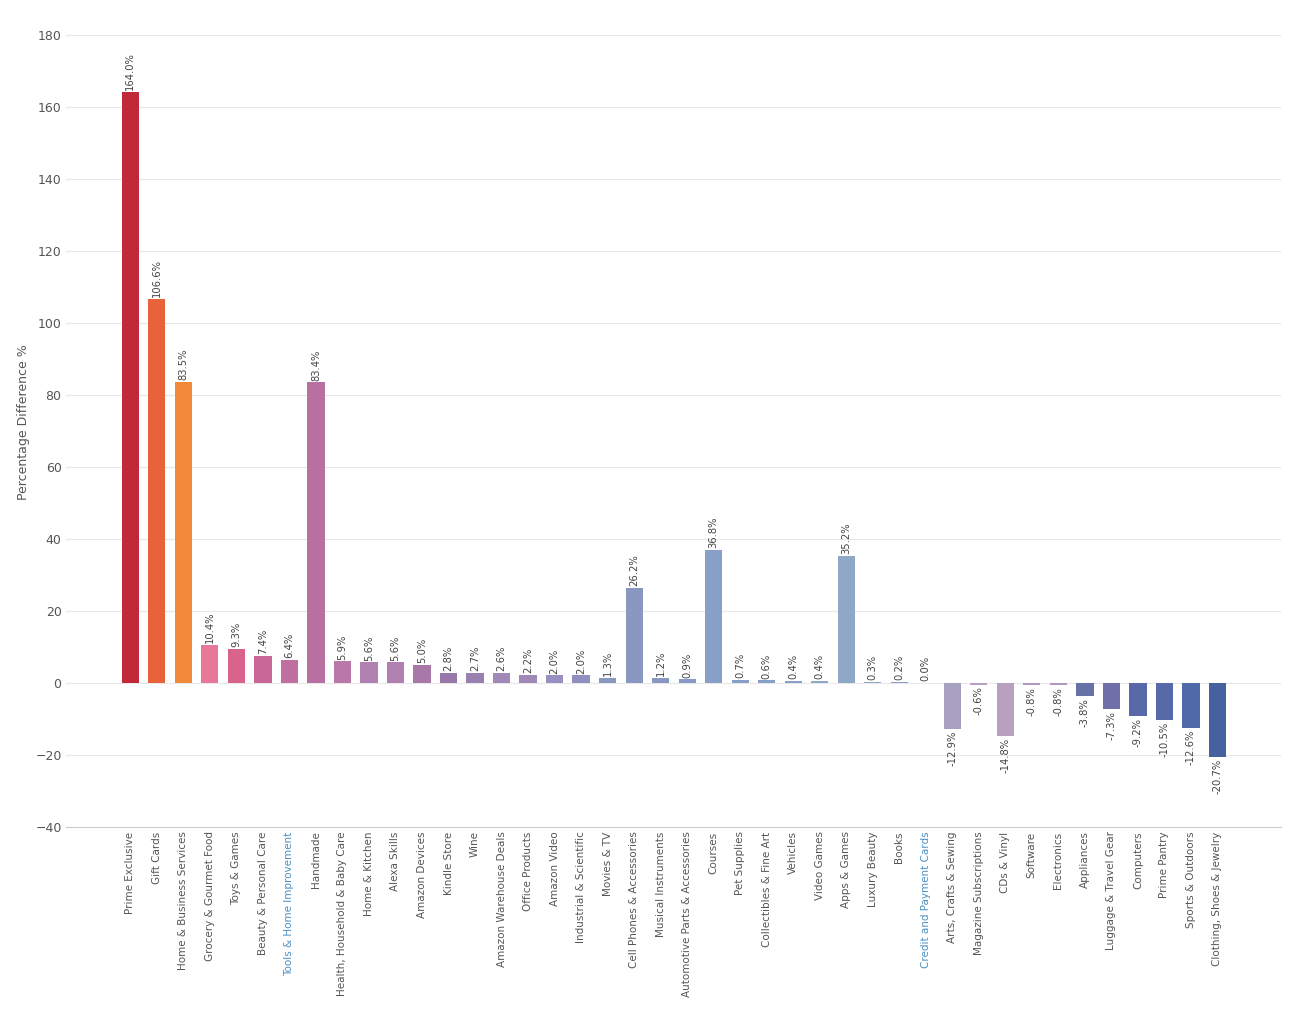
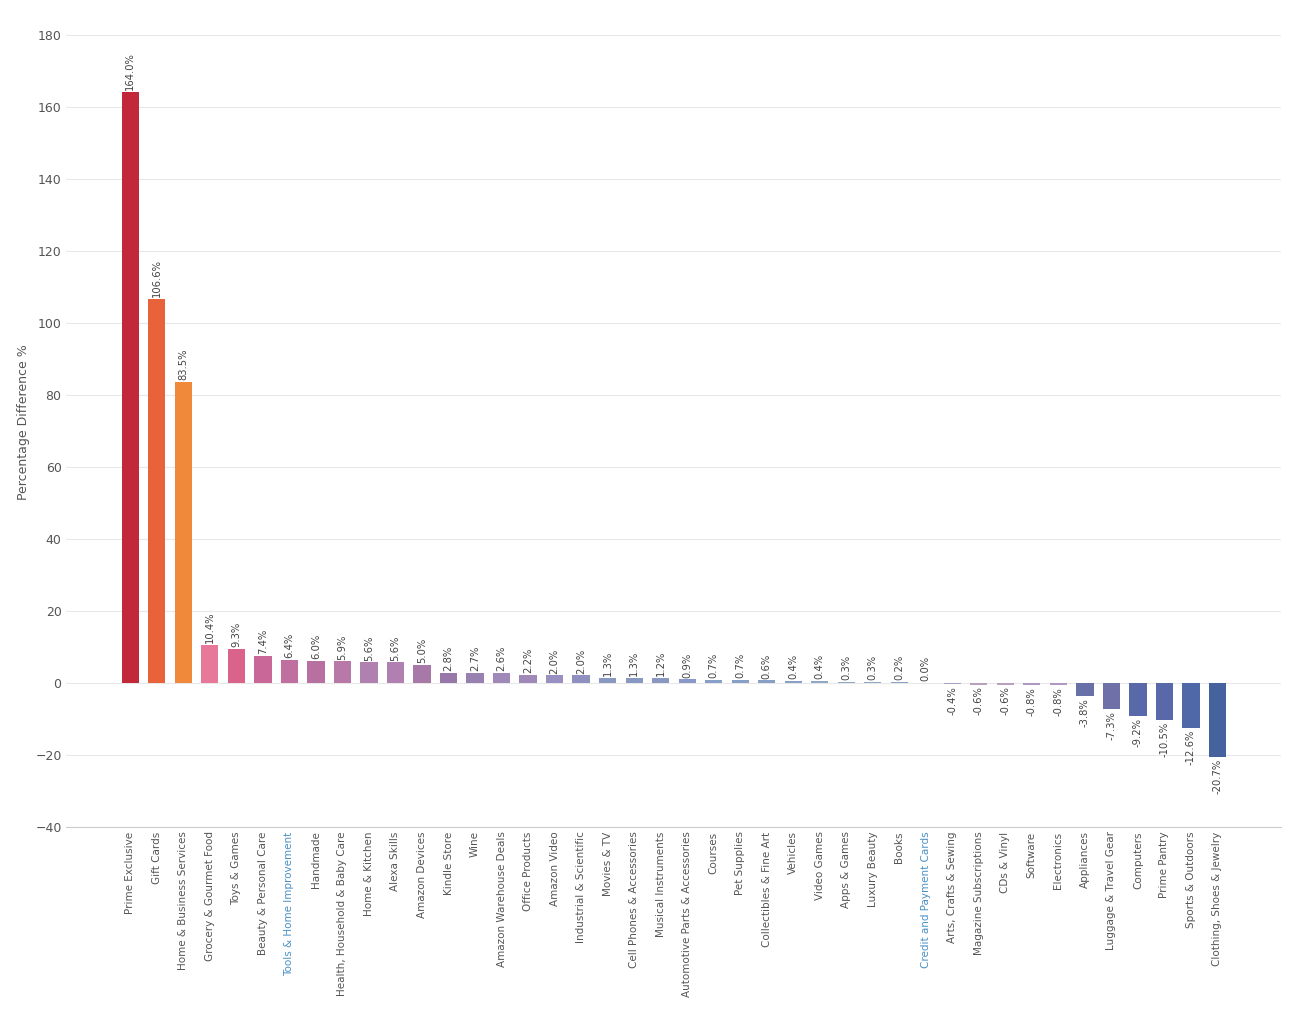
Handmade: 83.4% -> 6.0%
Cell Phones & Accessories: 26.2% -> 1.3%
Courses: 36.8% -> 0.7%
Apps & Games: 35.2% -> 0.3%
Arts, Crafts & Sewing: -12.9% -> -0.4%
CDs & Vinyl: -14.8% -> -0.6%
